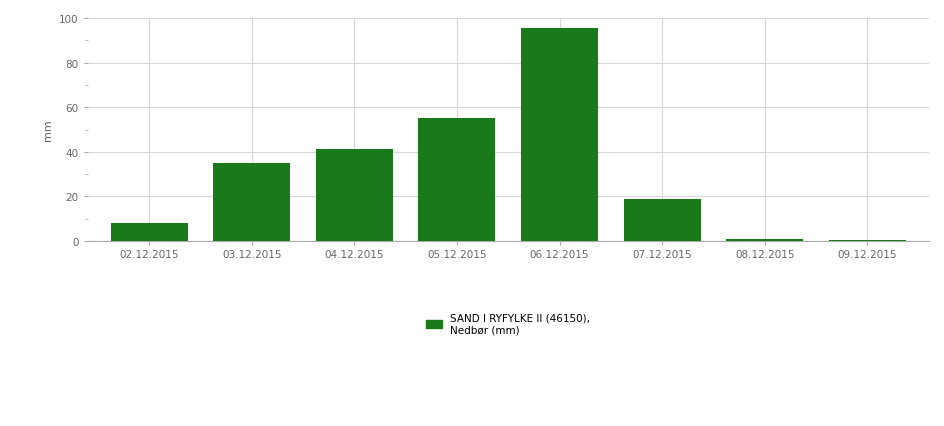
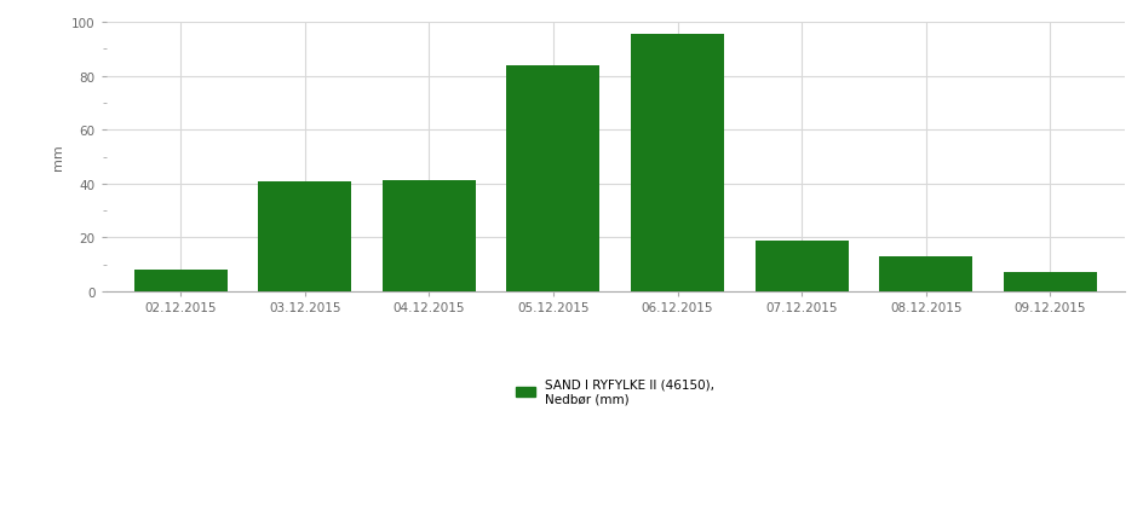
03.12.2015: 35.0 -> 41.0
05.12.2015: 55.0 -> 84.0
08.12.2015: 0.8 -> 13.0
09.12.2015: 0.3 -> 7.0
